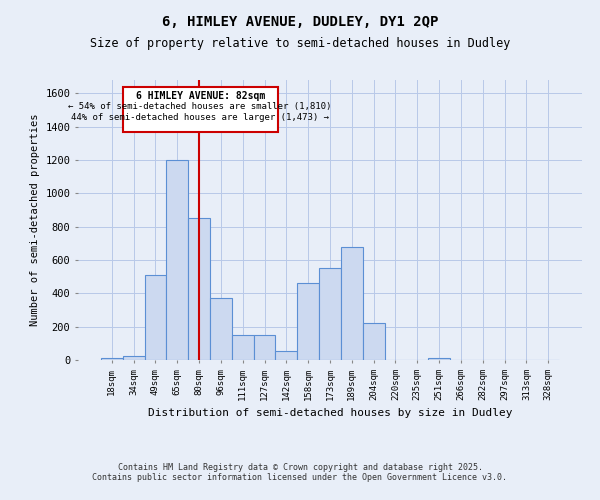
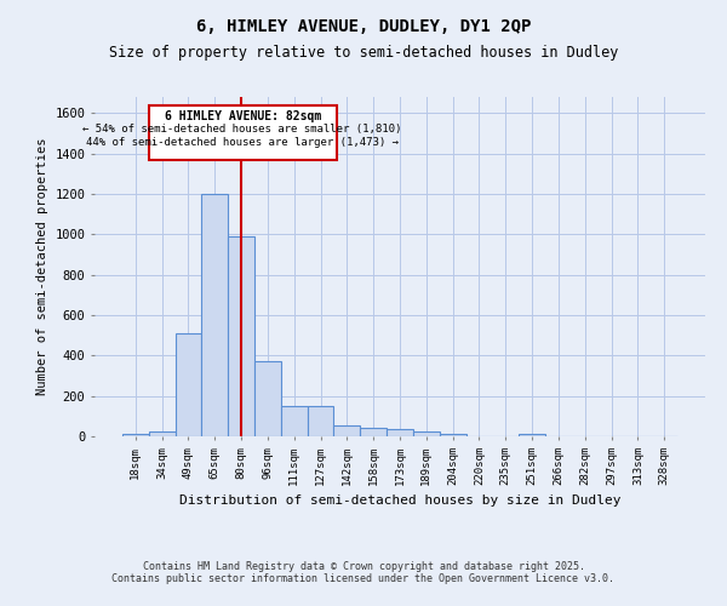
80sqm: 850 -> 990
158sqm: 460 -> 40
173sqm: 550 -> 40
189sqm: 680 -> 20
204sqm: 220 -> 10
